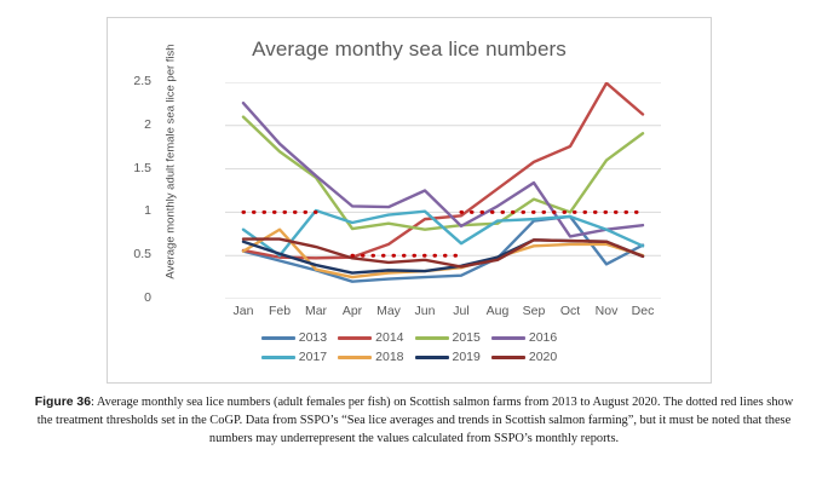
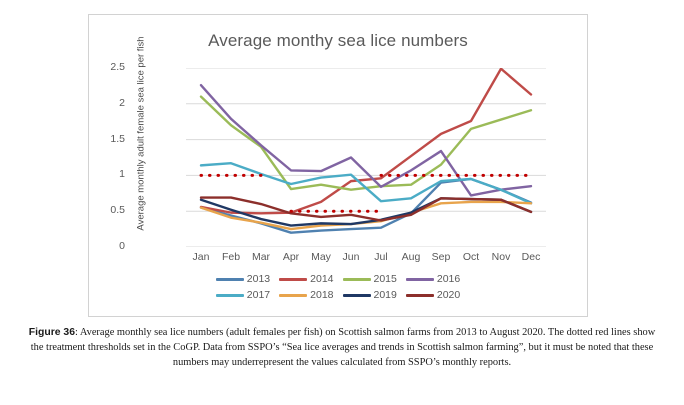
2017/Jan: 0.8 -> 1.1
2017/Feb: 0.5 -> 1.2
2018/Feb: 0.8 -> 0.4
2017/Aug: 0.9 -> 0.7
2015/Oct: 1.0 -> 1.6
2013/Nov: 0.4 -> 0.8
2015/Nov: 1.6 -> 1.8
2018/Dec: 0.5 -> 0.6
